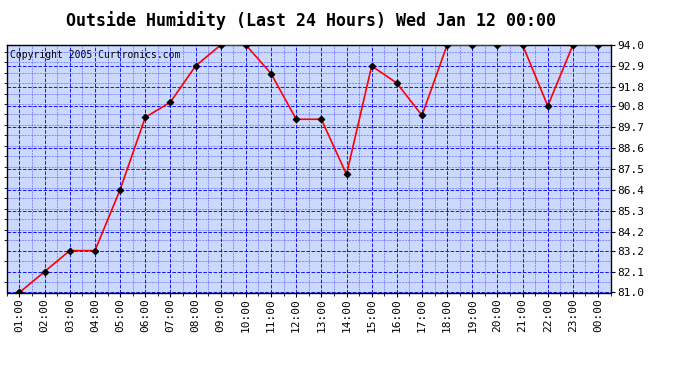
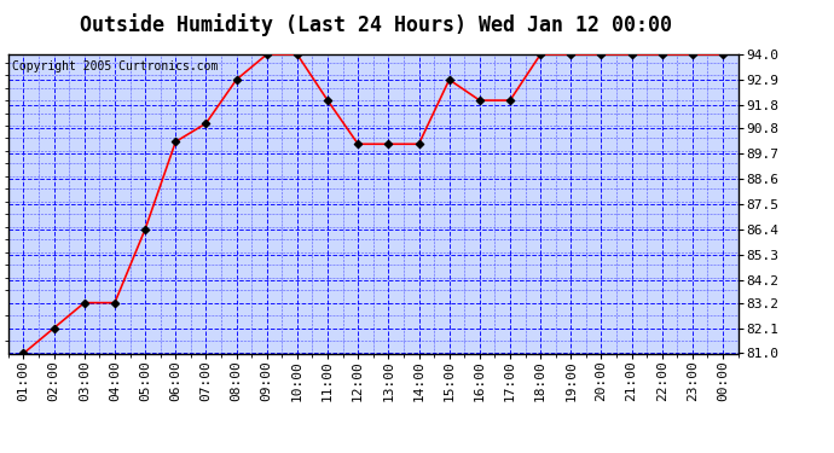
11:00: 92.5 -> 92.0
14:00: 87.2 -> 90.1
17:00: 90.3 -> 92.0
22:00: 90.8 -> 94.0
